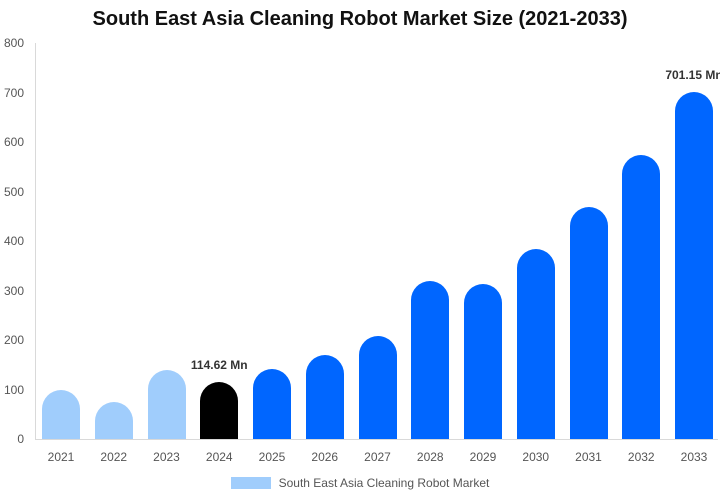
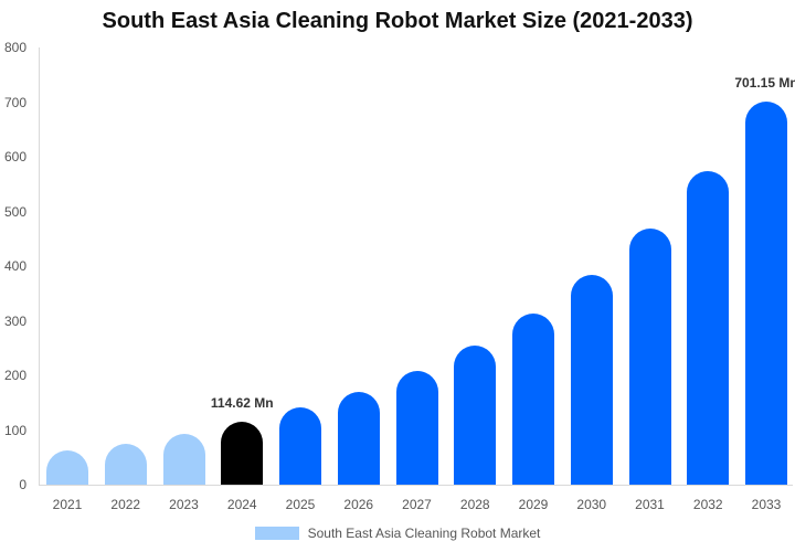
2021: 100 -> 60
2023: 140 -> 90
2028: 320 -> 260
